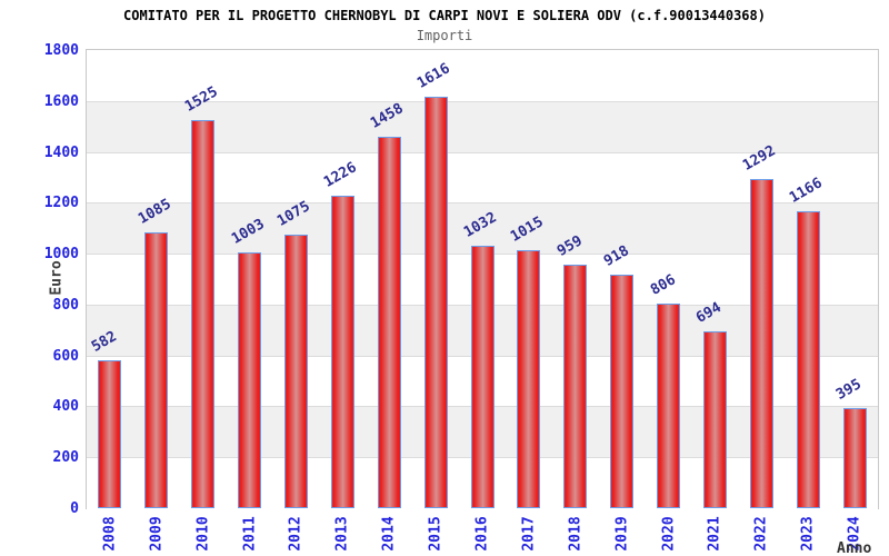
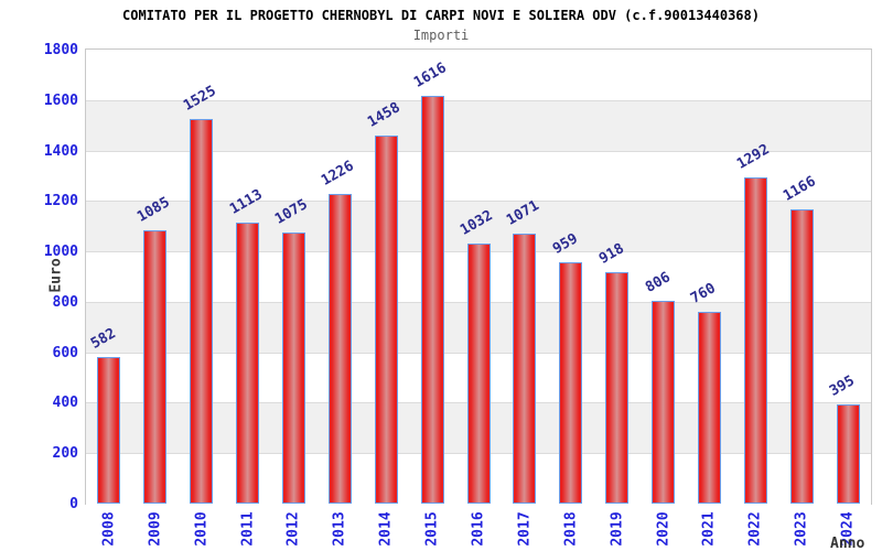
2011: 1003 -> 1113
2017: 1015 -> 1071
2021: 694 -> 760
